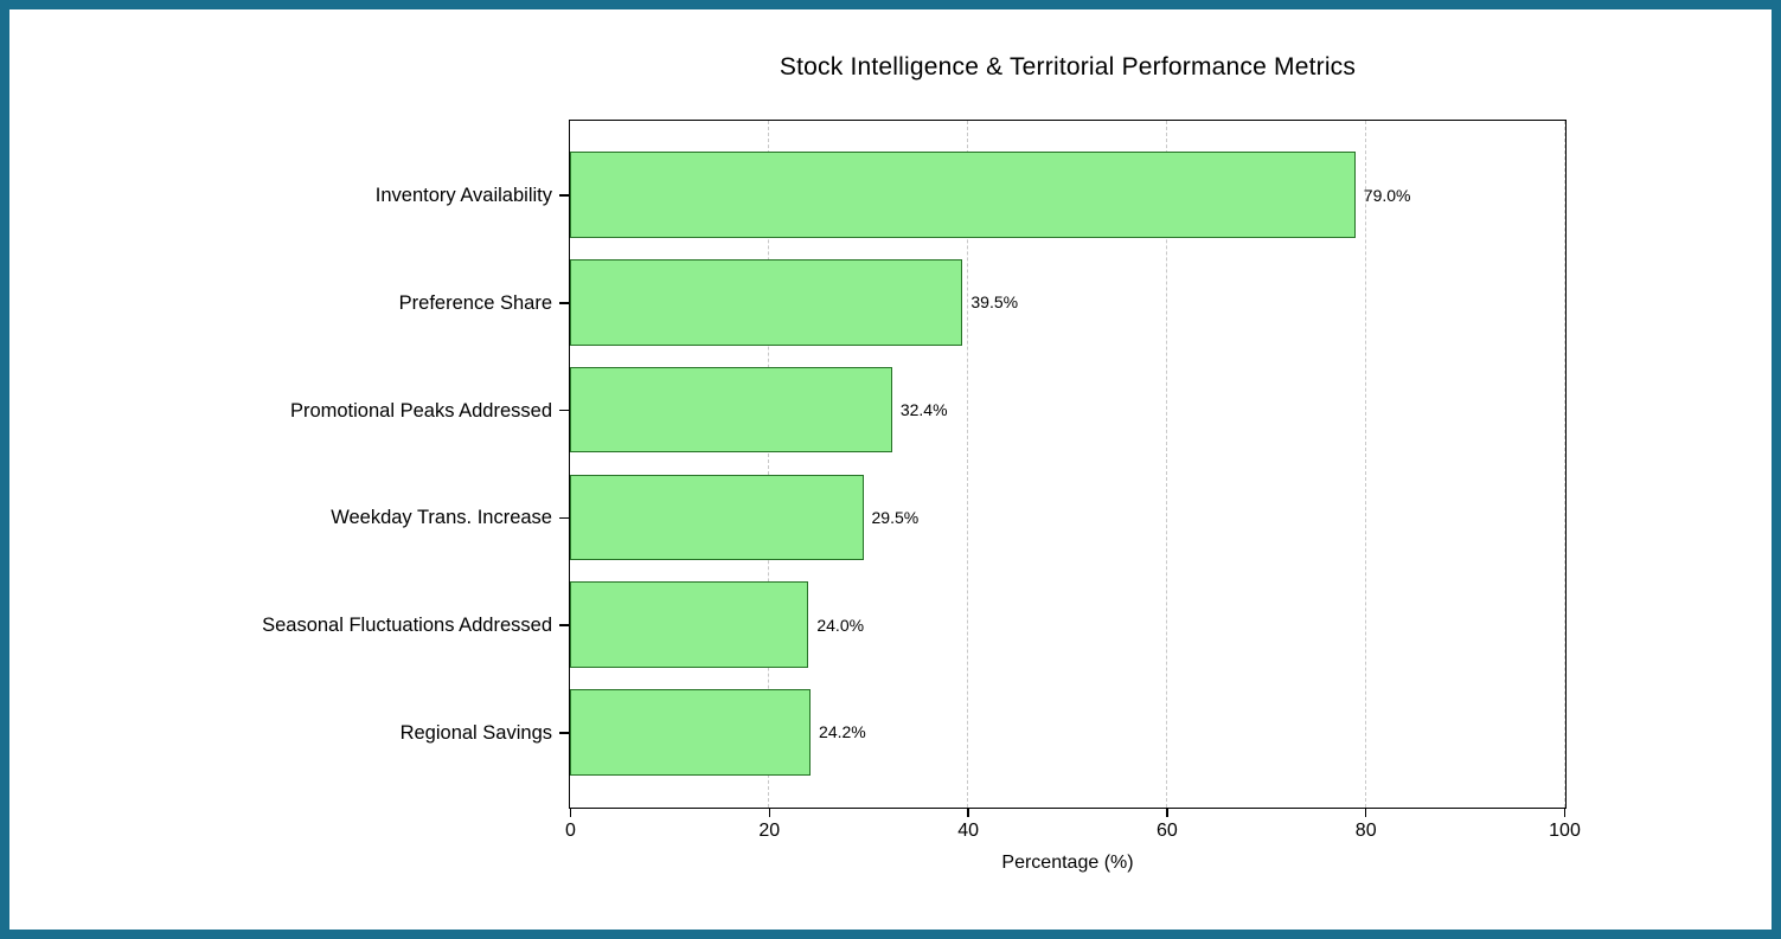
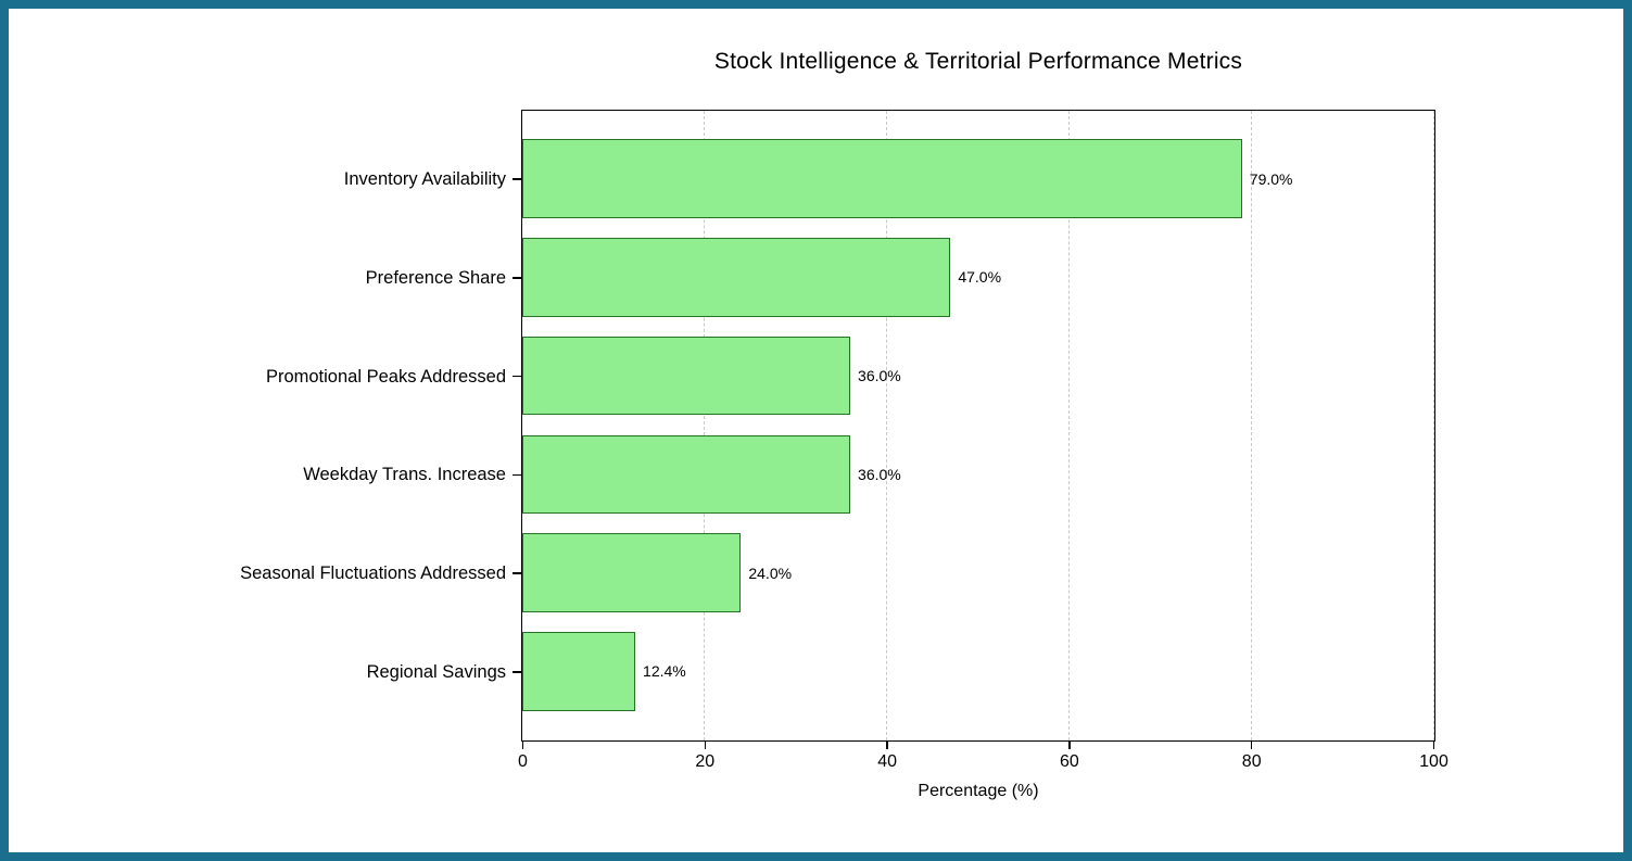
Preference Share: 39.5% -> 47.0%
Promotional Peaks Addressed: 32.4% -> 36.0%
Weekday Trans. Increase: 29.5% -> 36.0%
Regional Savings: 24.2% -> 12.4%
